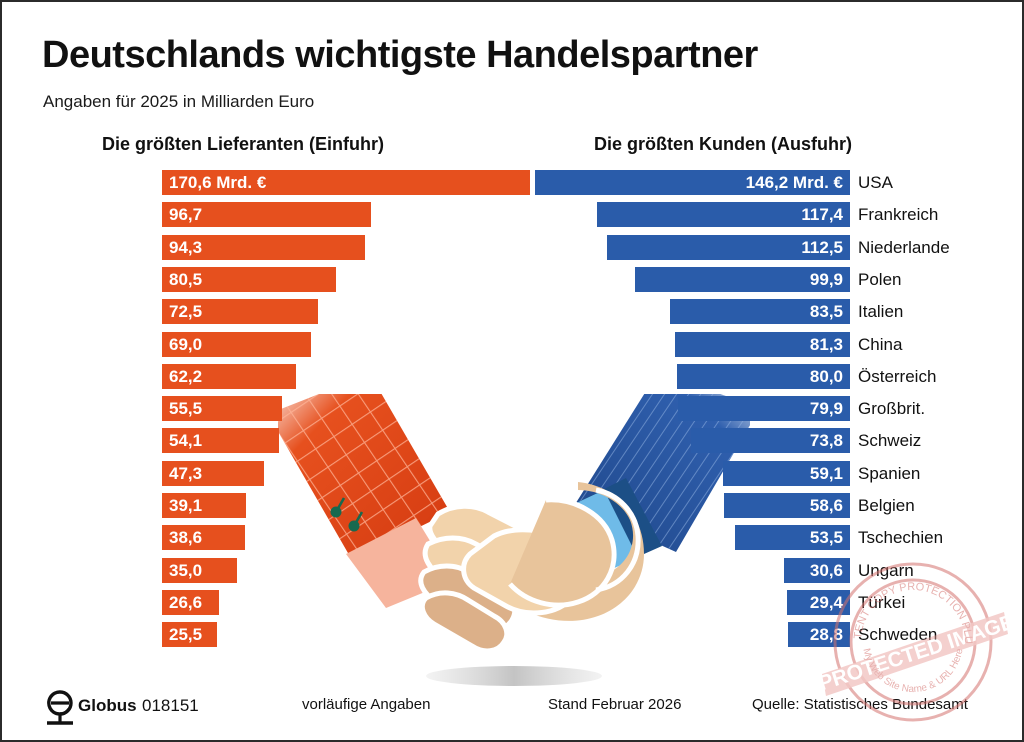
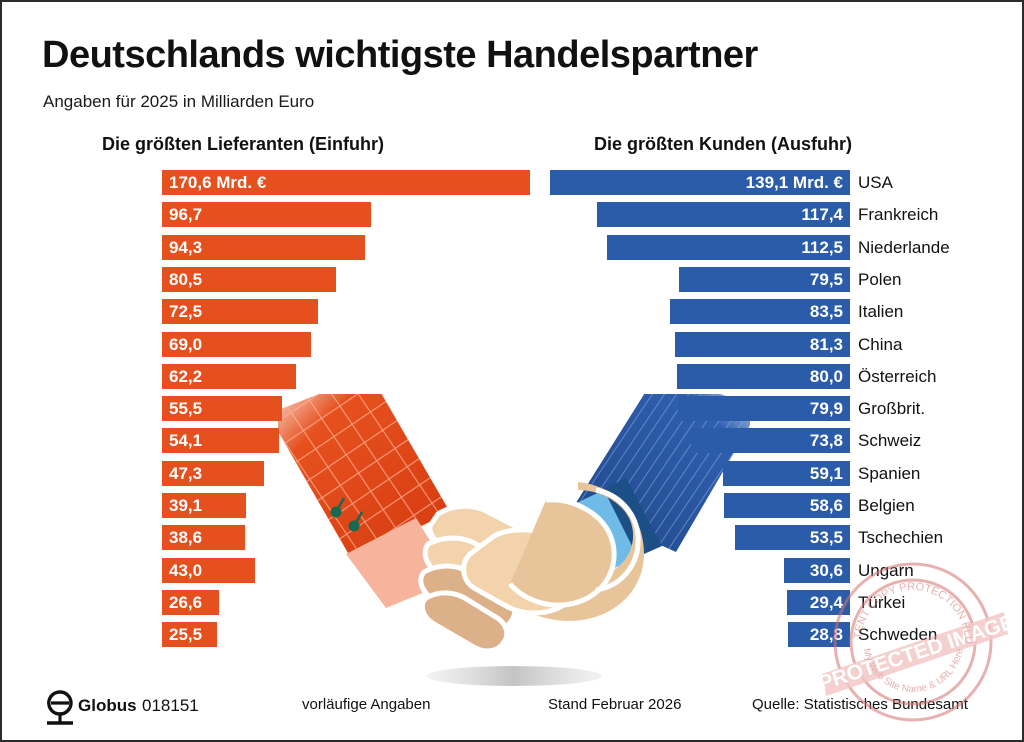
Die größten Lieferanten (Einfuhr)/Ungarn: 35,0 -> 43,0
Die größten Kunden (Ausfuhr)/USA: 146,2 -> 139,1
Die größten Kunden (Ausfuhr)/Polen: 99,9 -> 79,5
